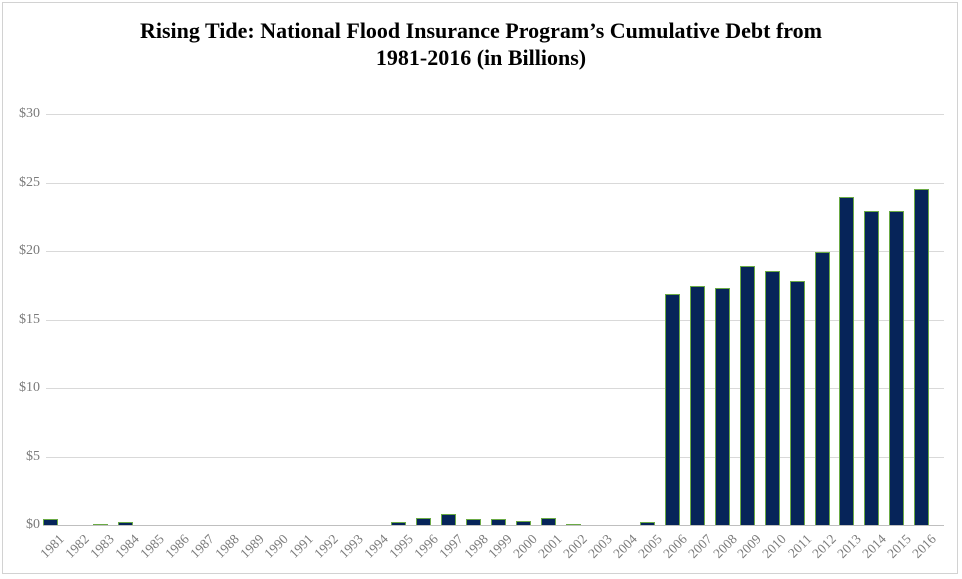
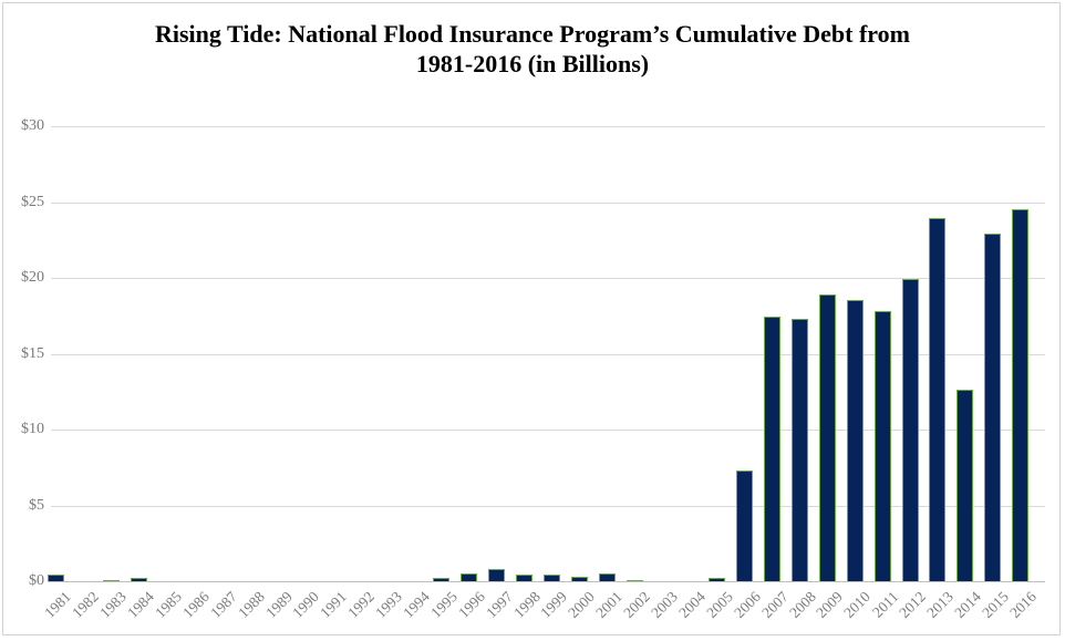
2006: $16.9 -> $7.4
2014: $23.0 -> $12.7
